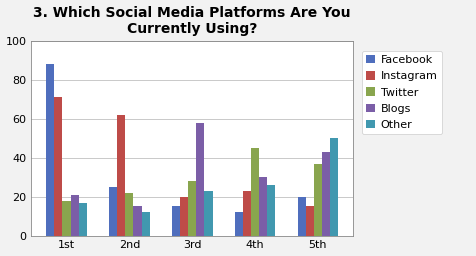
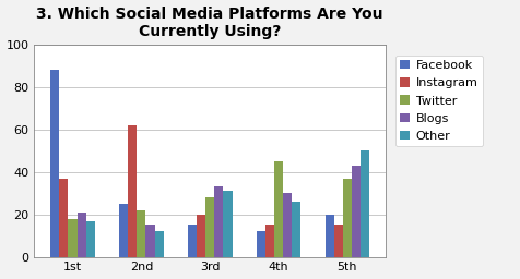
Instagram/1st: 71 -> 37
Blogs/3rd: 58 -> 33
Other/3rd: 23 -> 31
Instagram/4th: 23 -> 15
